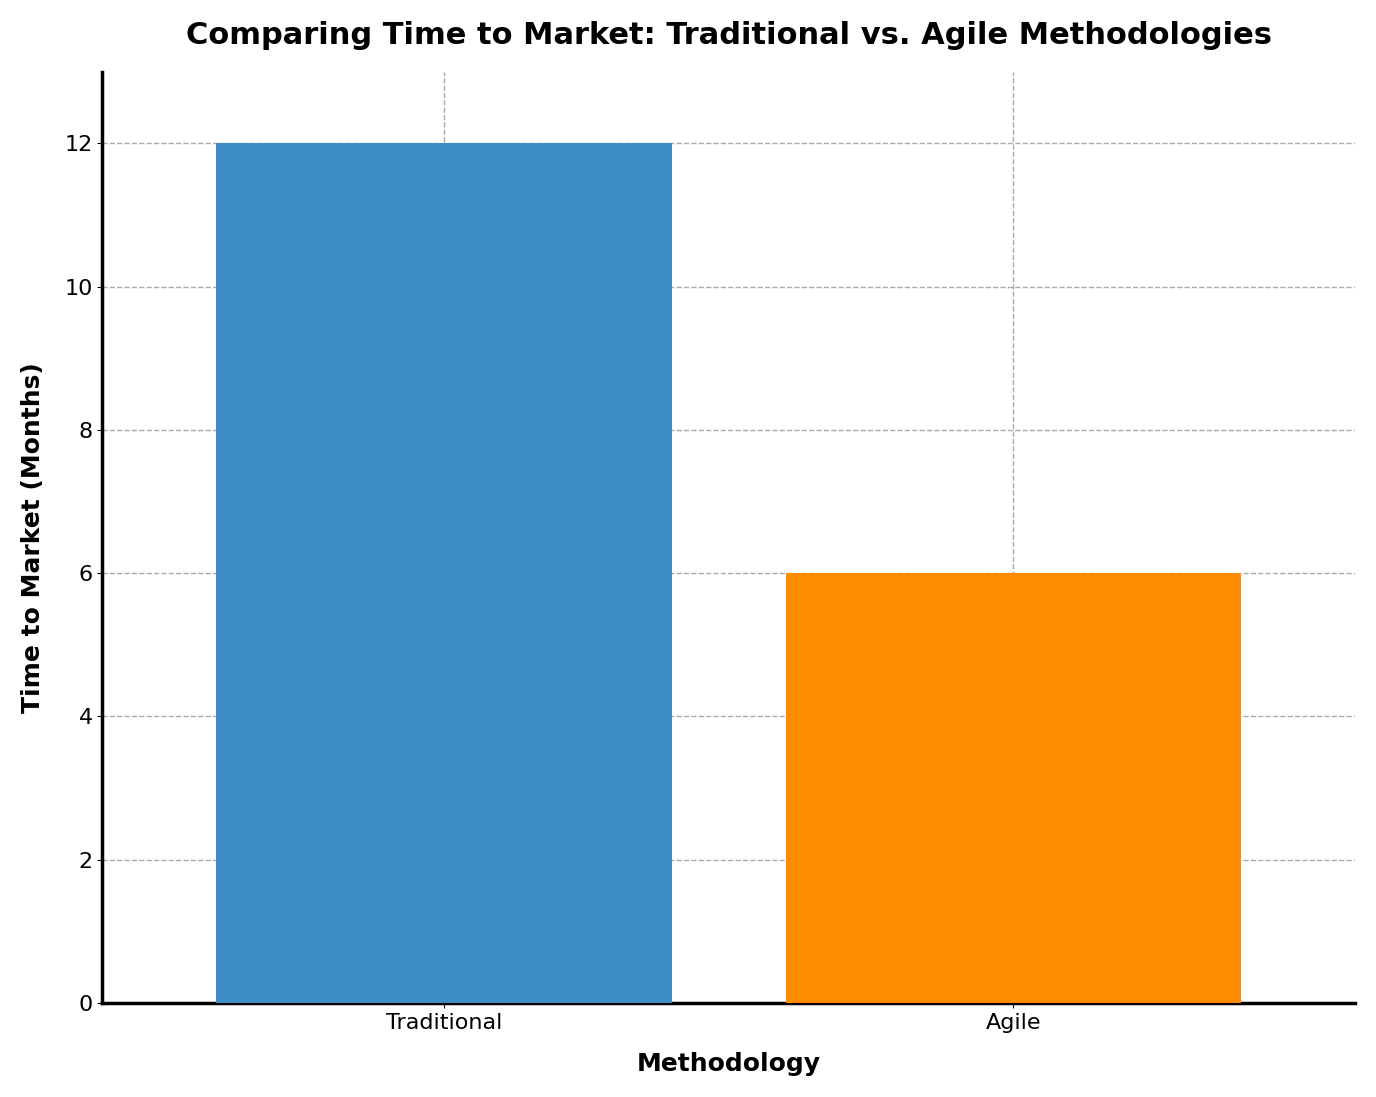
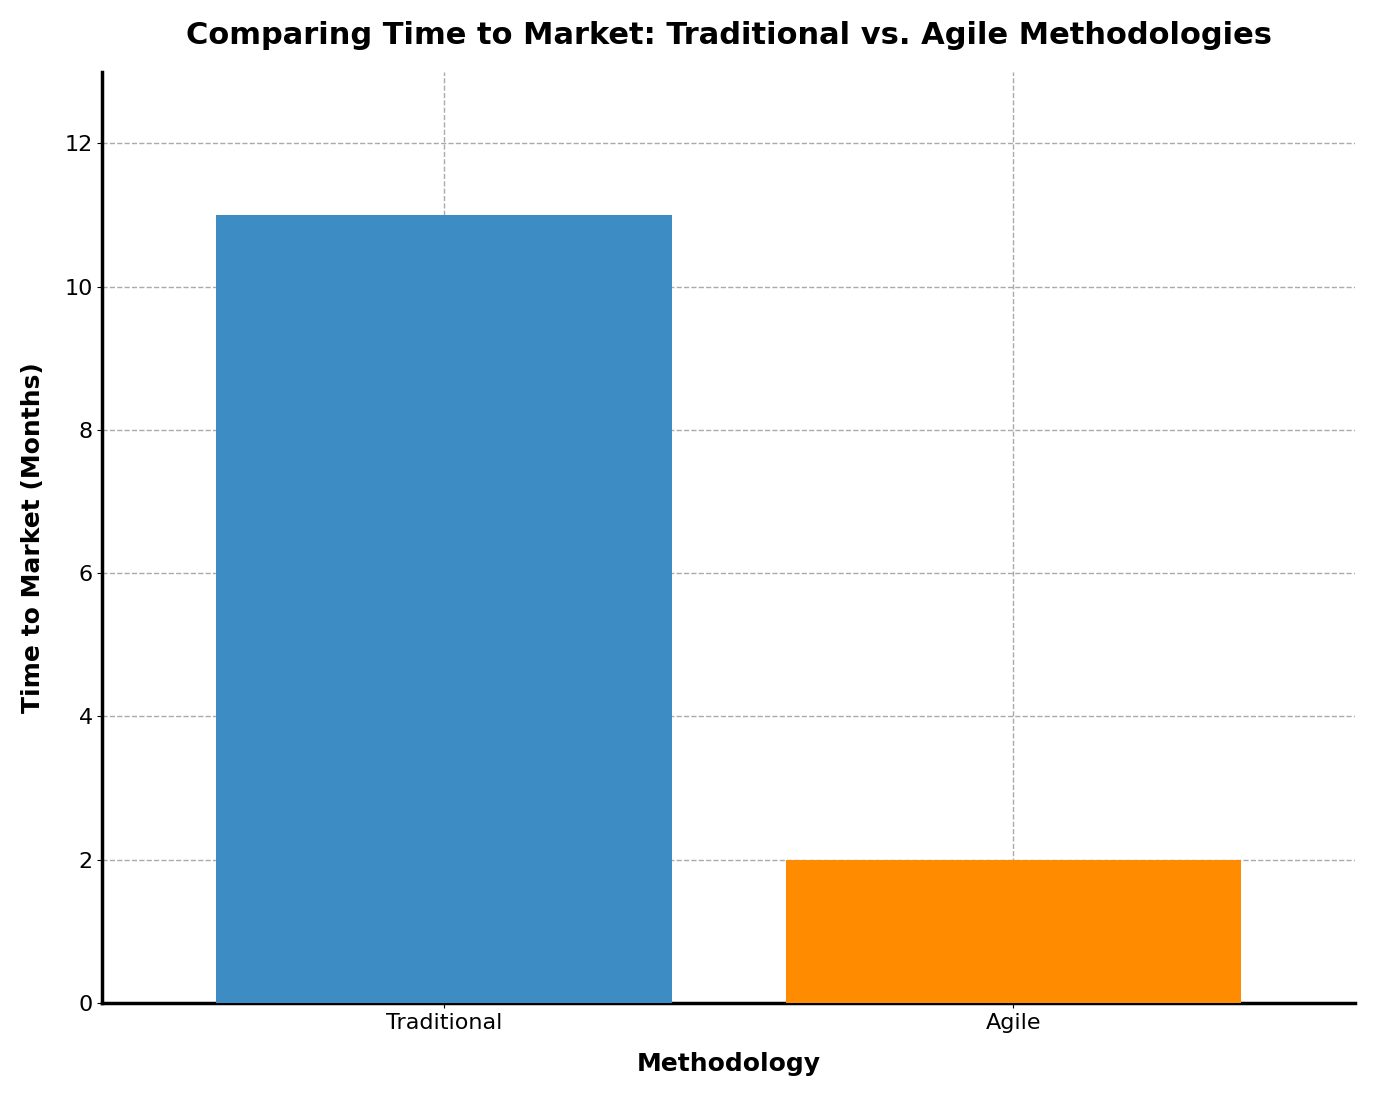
Traditional: 12 -> 11
Agile: 6 -> 2
